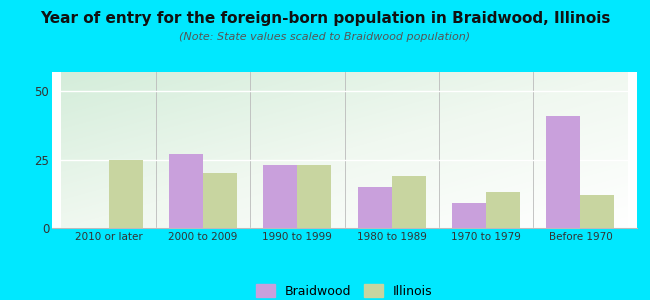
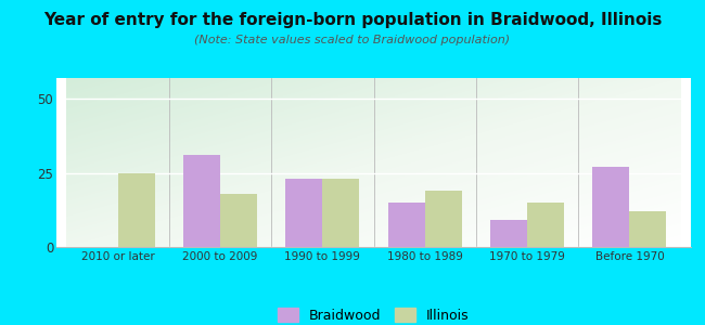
Braidwood/2000 to 2009: 27 -> 31
Illinois/2000 to 2009: 20 -> 18
Illinois/1970 to 1979: 13 -> 15
Braidwood/Before 1970: 41 -> 27
